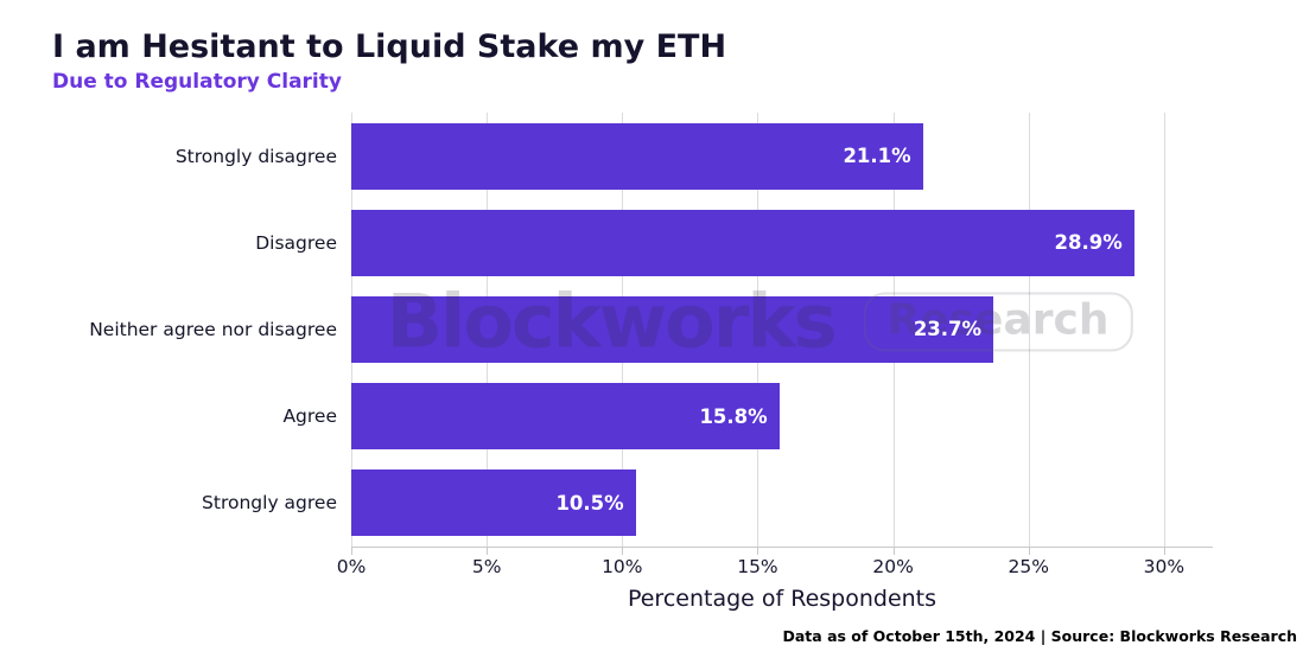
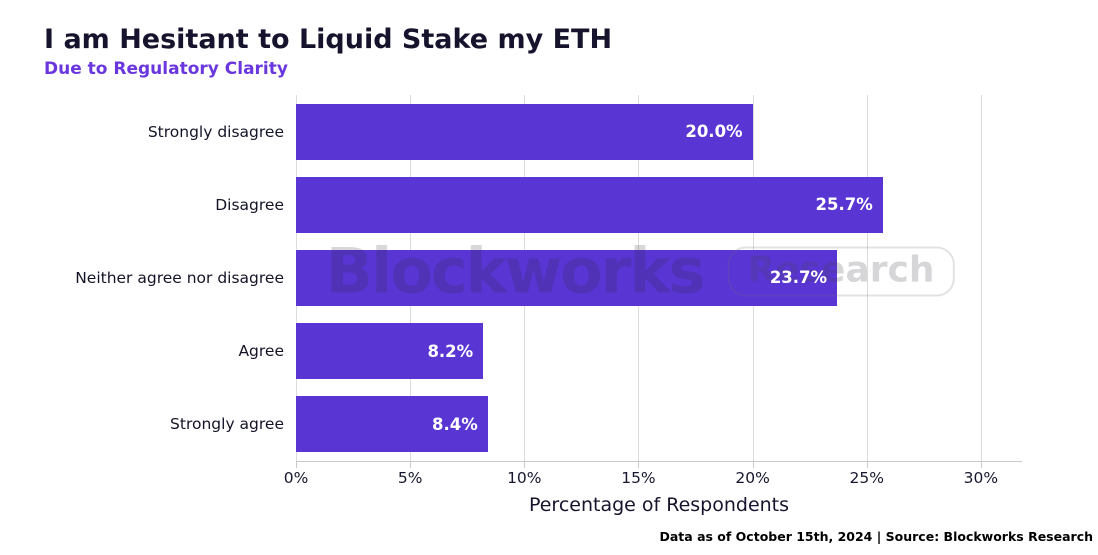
Strongly disagree: 21.1% -> 20.0%
Disagree: 28.9% -> 25.7%
Agree: 15.8% -> 8.2%
Strongly agree: 10.5% -> 8.4%
